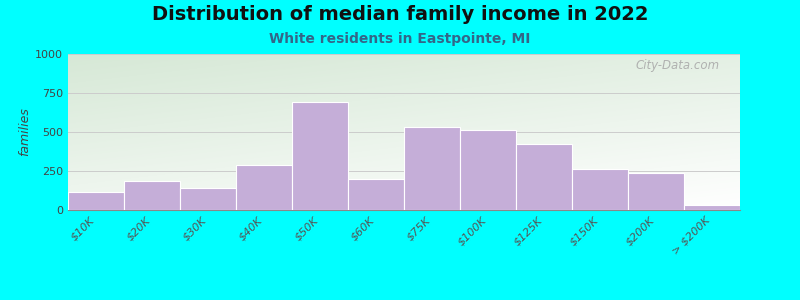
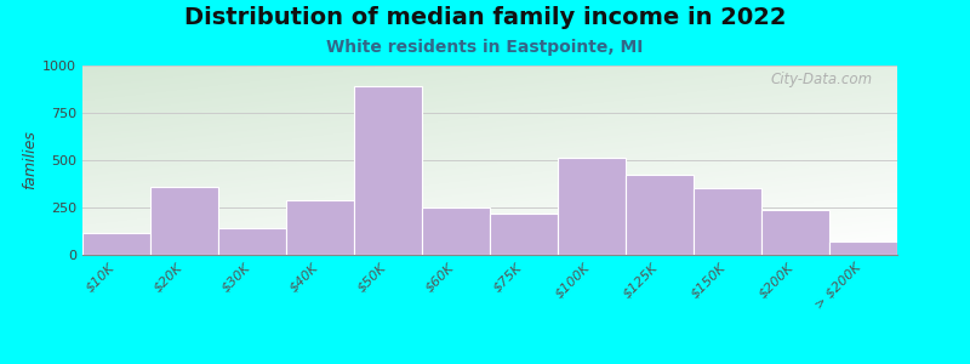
$20K: 180 -> 360
$50K: 690 -> 890
$60K: 200 -> 250
$75K: 530 -> 220
$150K: 260 -> 350
> $200K: 40 -> 70
